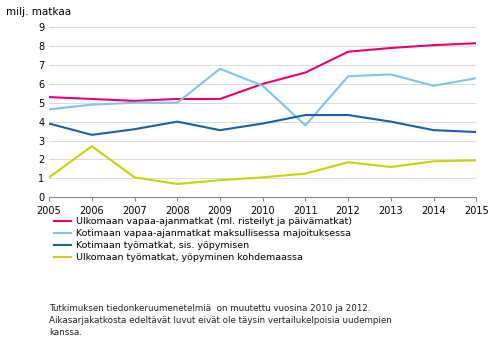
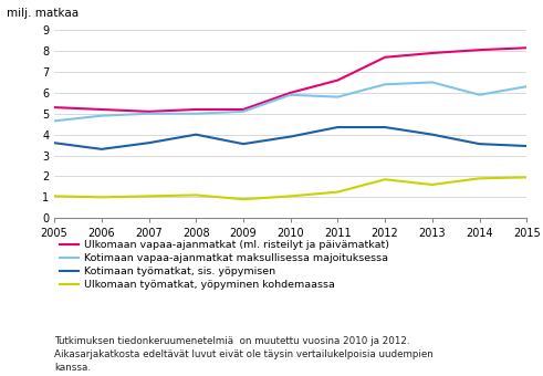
Kotimaan työmatkat, sis. yöpymisen/2005: 3.9 -> 3.6
Ulkomaan työmatkat, yöpyminen kohdemaassa/2006: 2.7 -> 1.0
Ulkomaan työmatkat, yöpyminen kohdemaassa/2008: 0.7 -> 1.1
Kotimaan vapaa-ajanmatkat maksullisessa majoituksessa/2009: 6.8 -> 5.1
Kotimaan vapaa-ajanmatkat maksullisessa majoituksessa/2011: 3.8 -> 5.8
